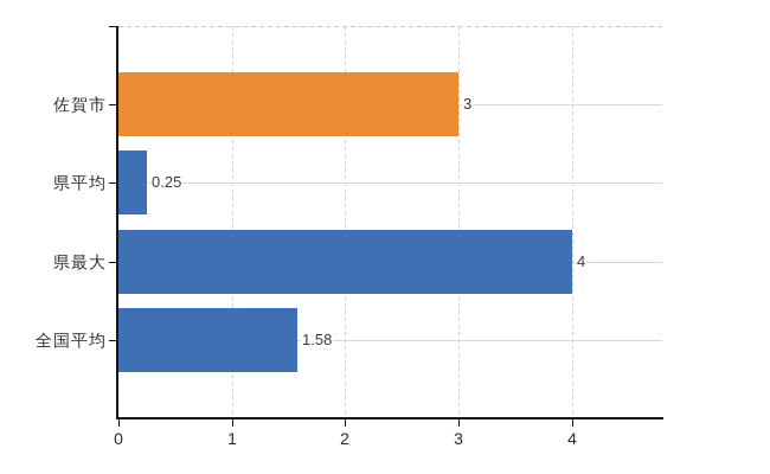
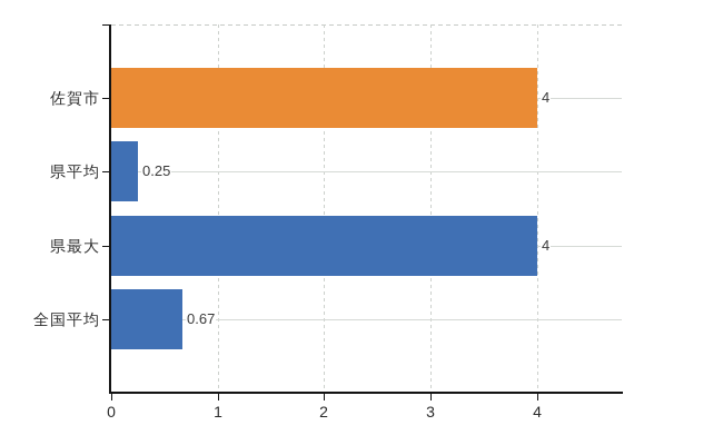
佐賀市: 3 -> 4
全国平均: 1.58 -> 0.67
